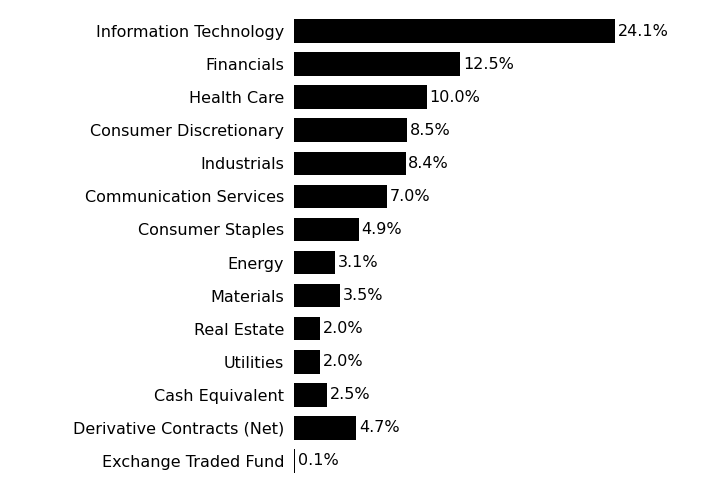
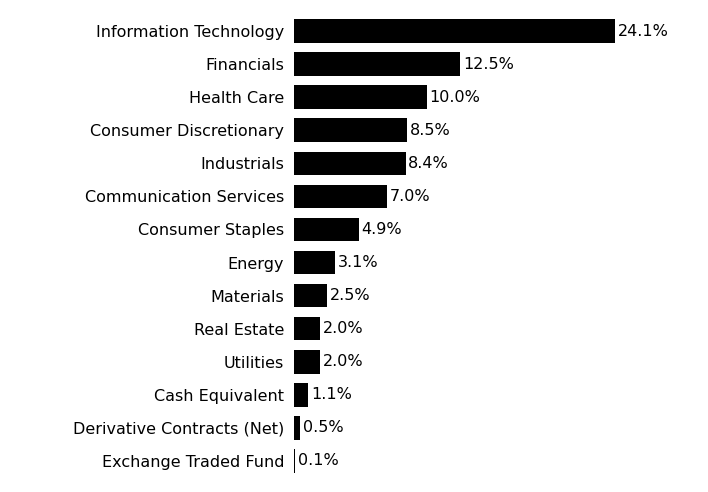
Materials: 3.5% -> 2.5%
Cash Equivalent: 2.5% -> 1.1%
Derivative Contracts (Net): 4.7% -> 0.5%
